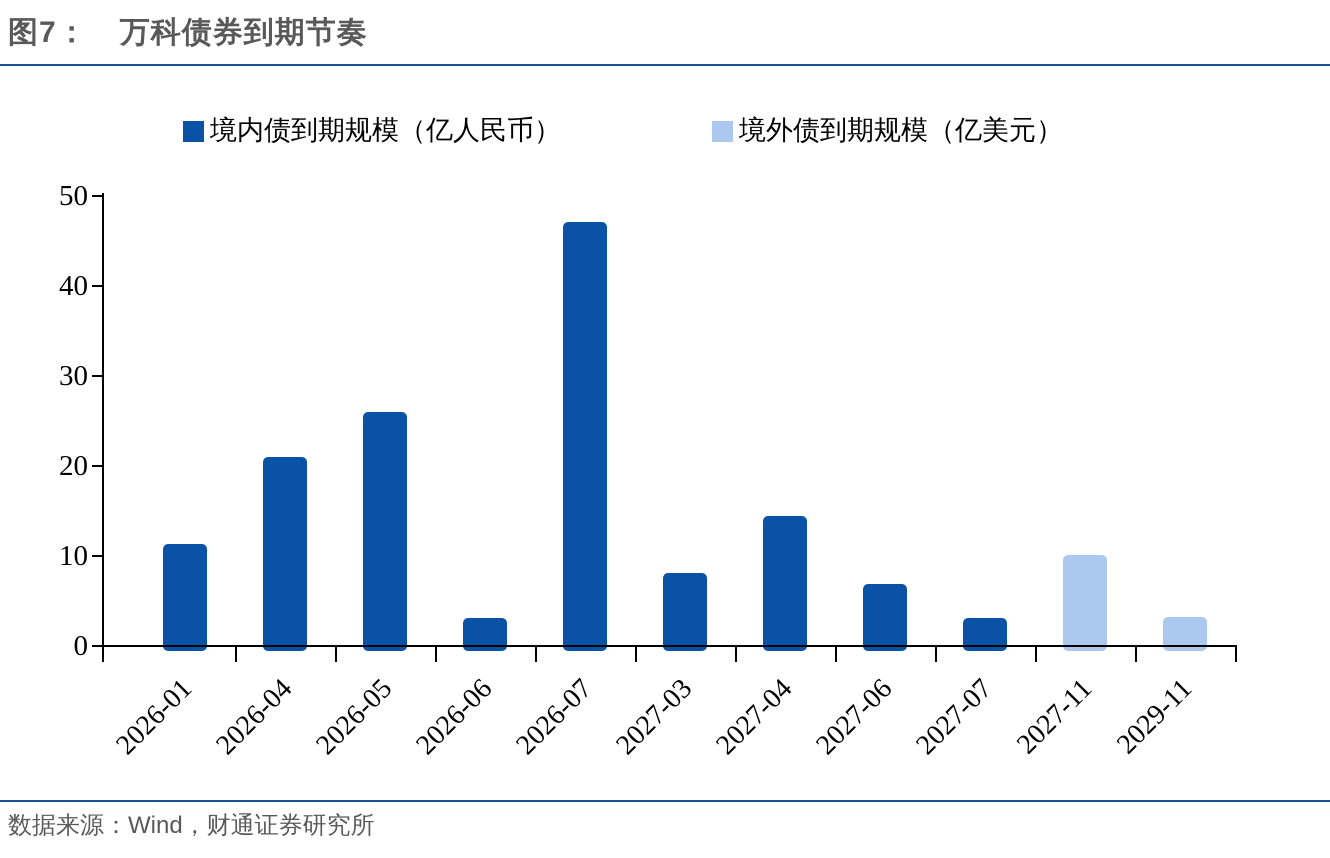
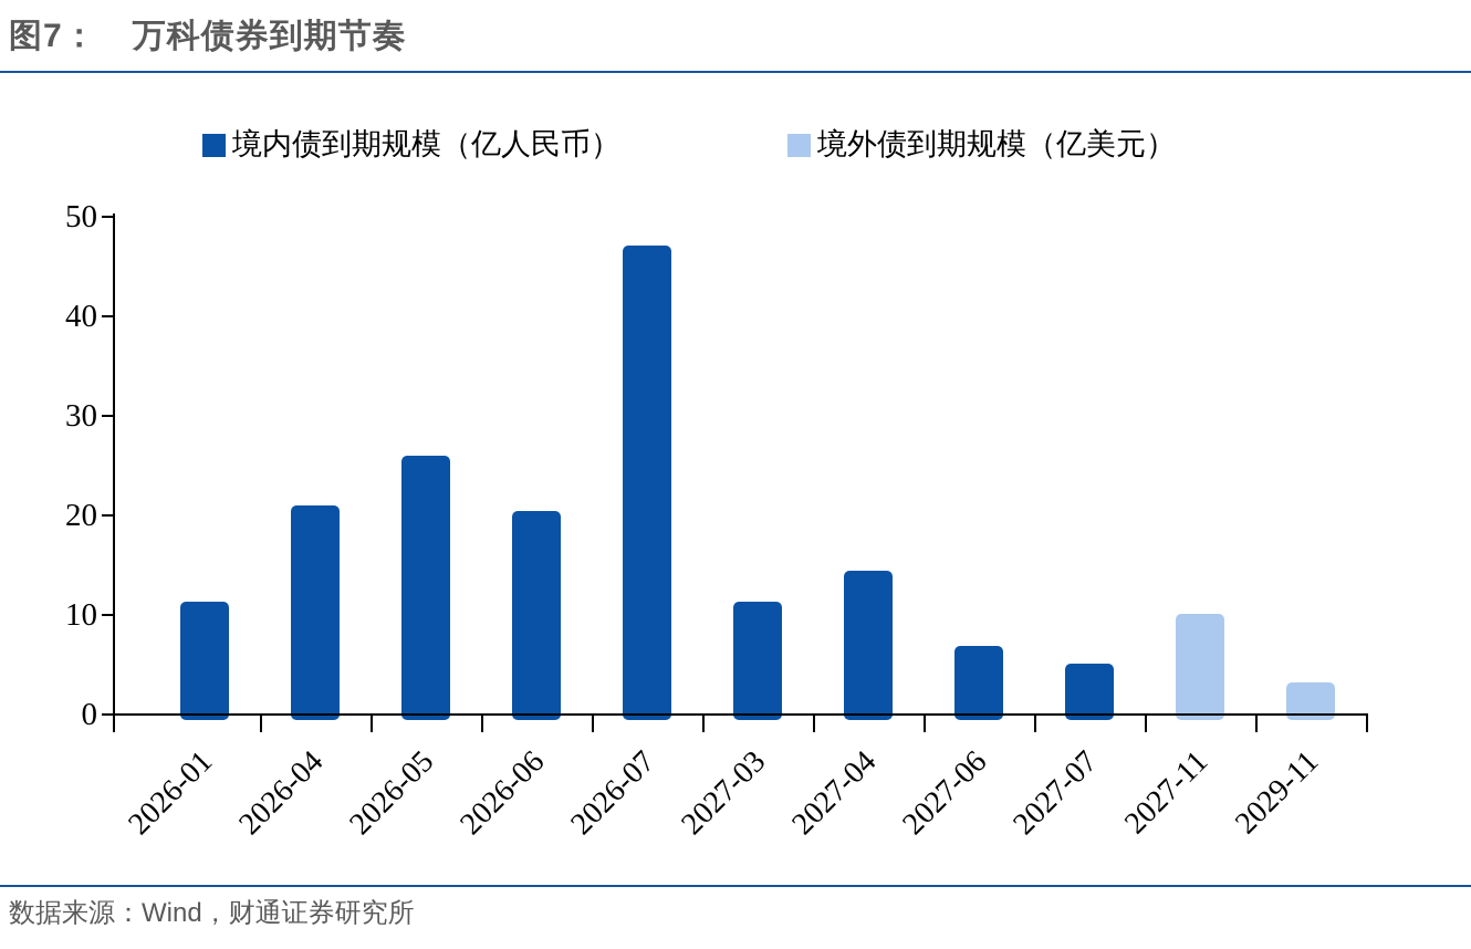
境内债到期规模（亿人民币）/2026-06: 3 -> 20
境内债到期规模（亿人民币）/2027-03: 8 -> 11
境内债到期规模（亿人民币）/2027-07: 3 -> 5
